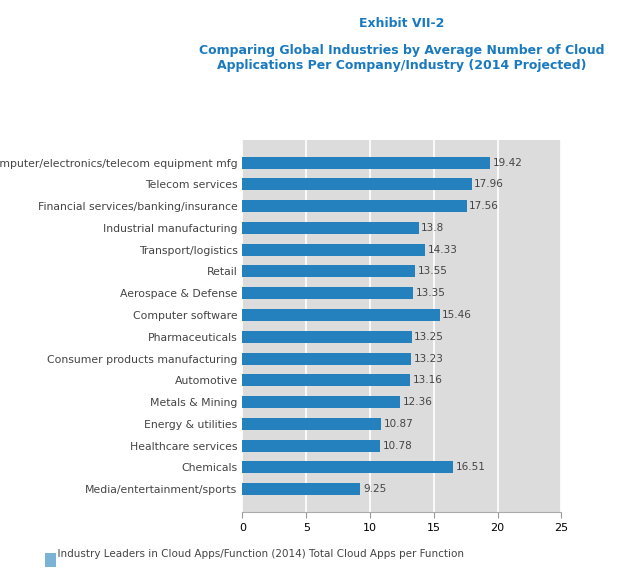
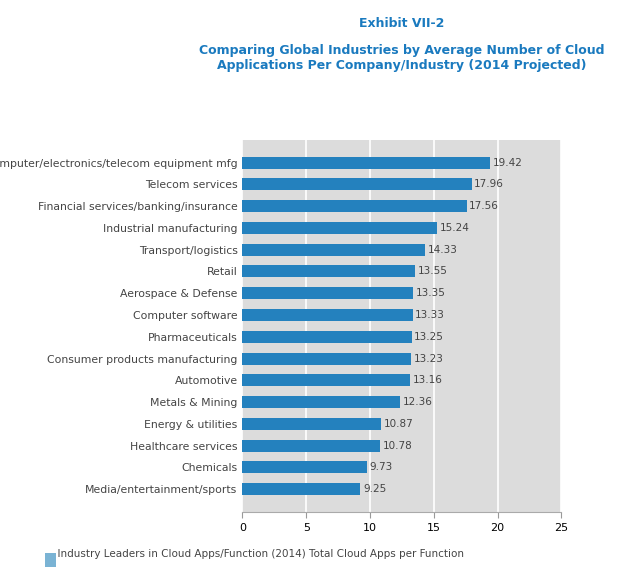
Industrial manufacturing: 13.8 -> 15.24
Computer software: 15.46 -> 13.33
Chemicals: 16.51 -> 9.73
